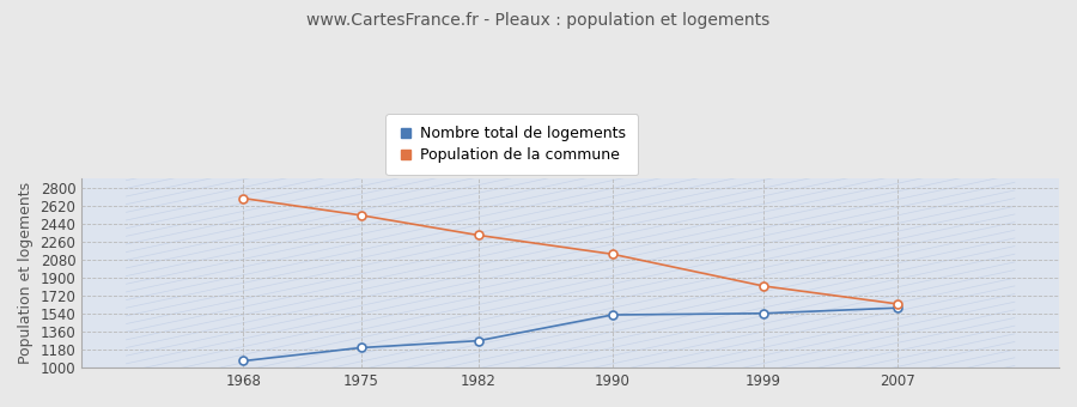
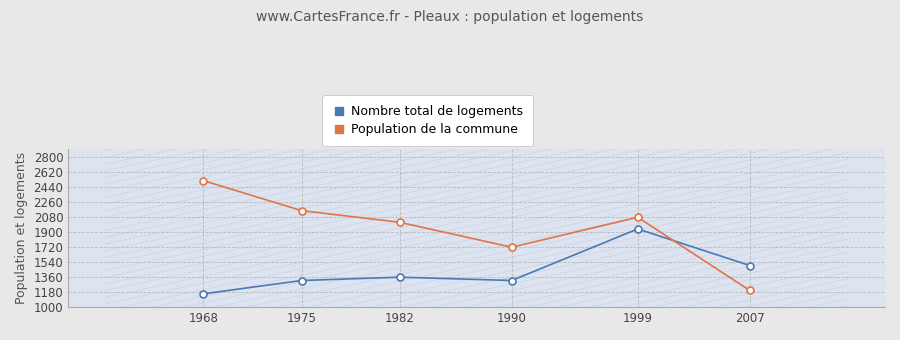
Nombre total de logements/1968: 1070 -> 1160
Population de la commune/1968: 2700 -> 2520
Nombre total de logements/1975: 1200 -> 1320
Population de la commune/1975: 2530 -> 2160
Nombre total de logements/1982: 1270 -> 1360
Population de la commune/1982: 2330 -> 2020
Nombre total de logements/1990: 1530 -> 1320
Population de la commune/1990: 2140 -> 1720
Nombre total de logements/1999: 1540 -> 1940
Population de la commune/1999: 1820 -> 2080
Nombre total de logements/2007: 1600 -> 1500
Population de la commune/2007: 1640 -> 1200
